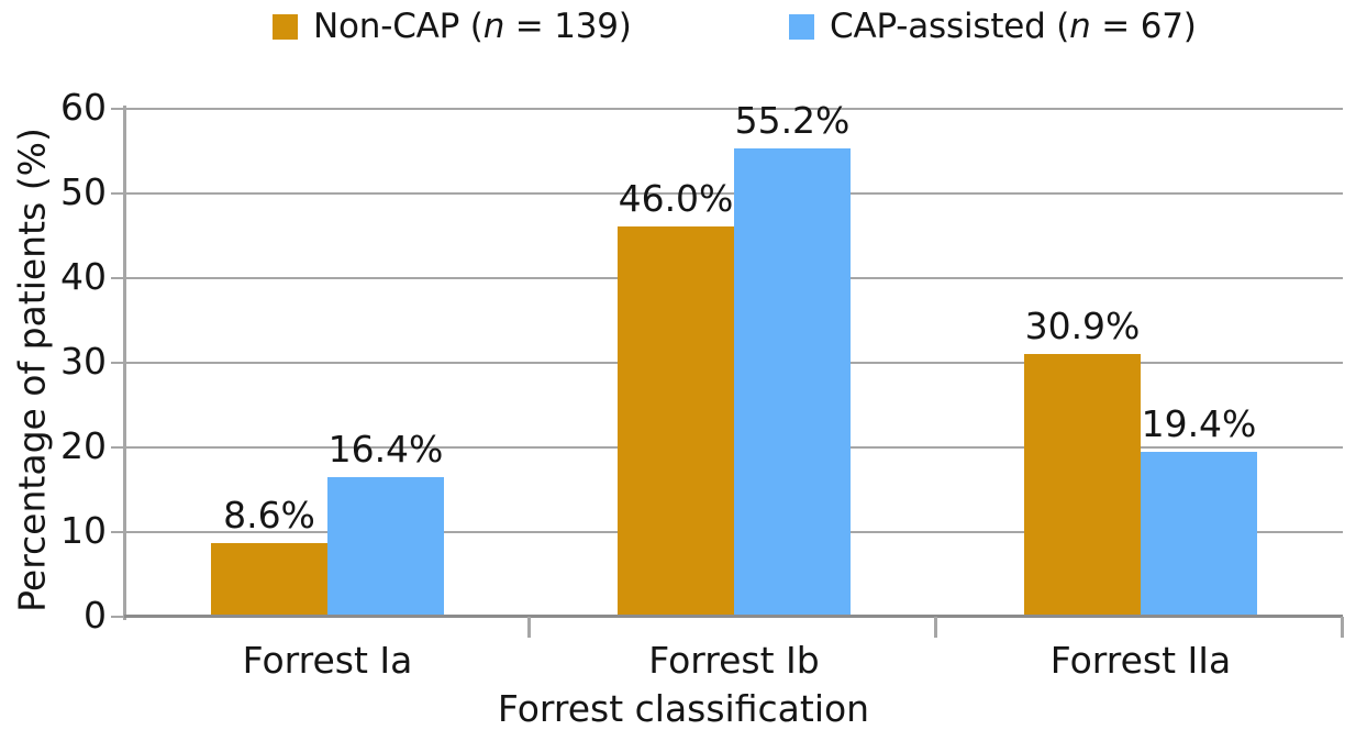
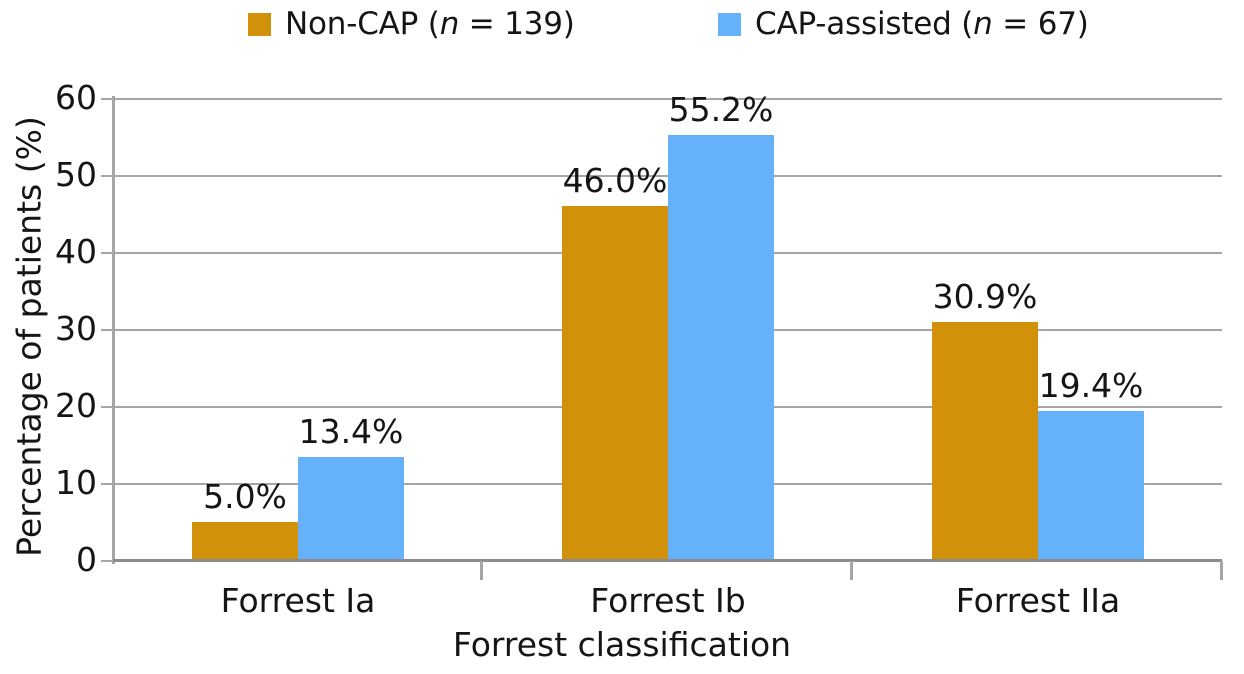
Non-CAP (n = 139)/Forrest Ia: 8.6% -> 5.0%
CAP-assisted (n = 67)/Forrest Ia: 16.4% -> 13.4%
